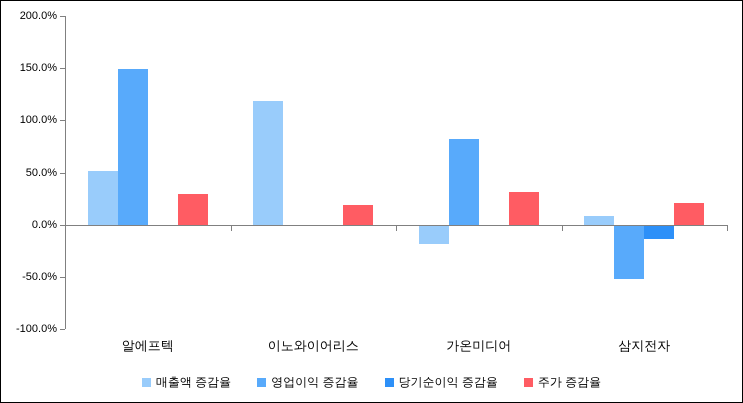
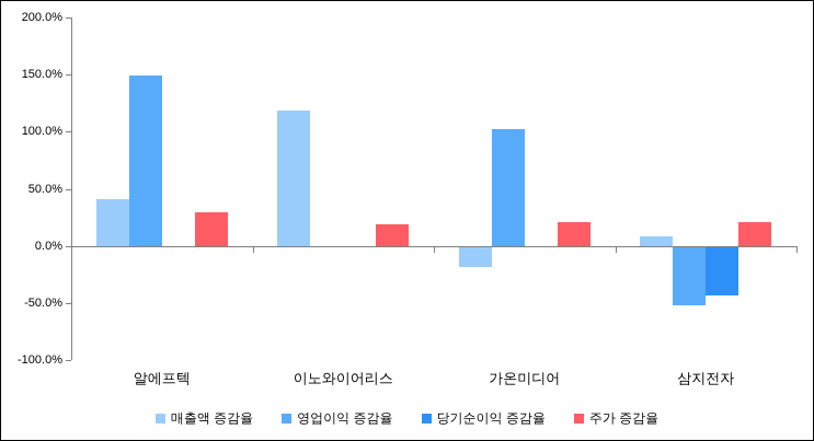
매출액 증감율/알에프텍: 52% -> 41%
영업이익 증감율/가온미디어: 82% -> 103%
주가 증감율/가온미디어: 32% -> 21%
당기순이익 증감율/삼지전자: -12% -> -42%
